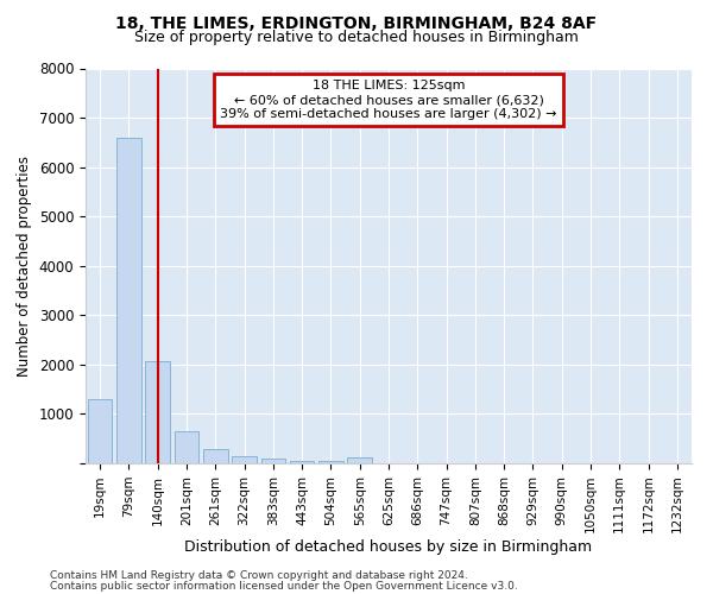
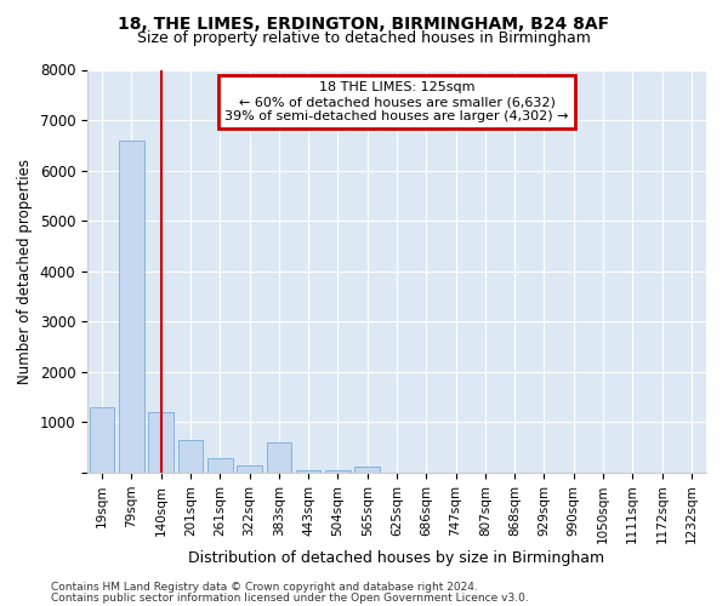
140sqm: 2080 -> 1200
383sqm: 90 -> 600
